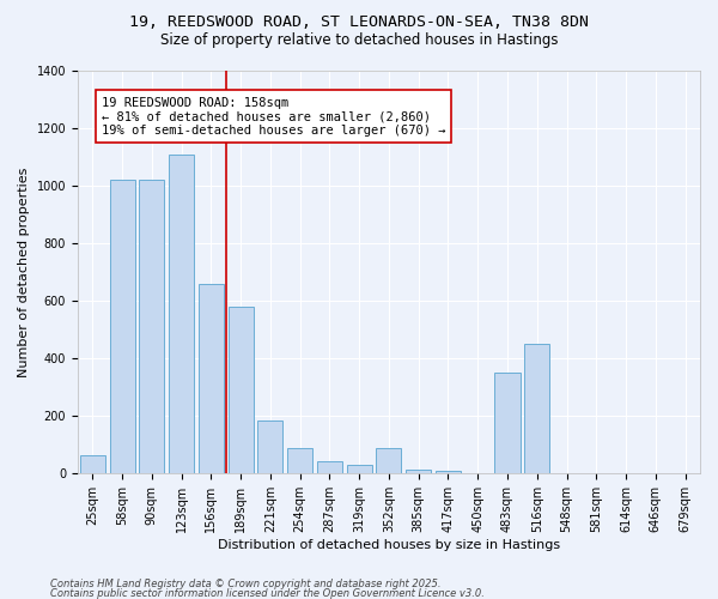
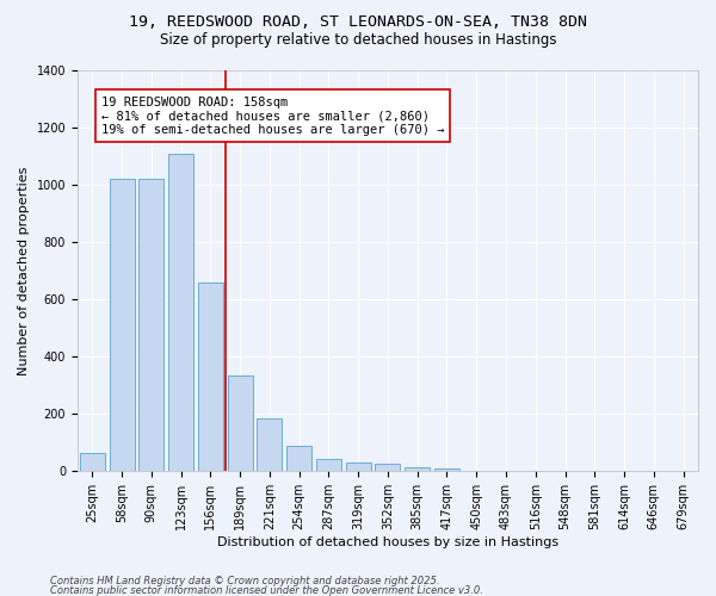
189sqm: 580 -> 335
352sqm: 90 -> 25
483sqm: 350 -> 2
516sqm: 450 -> 1
